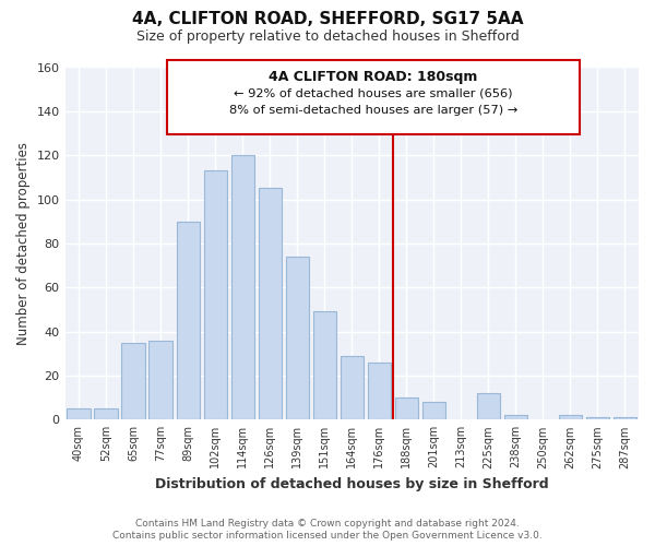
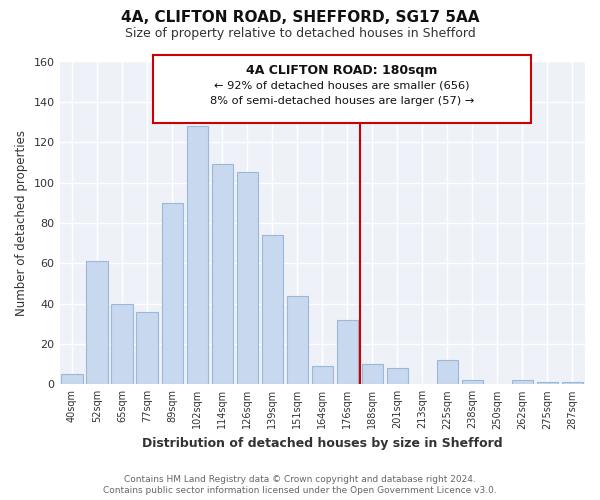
52sqm: 5 -> 61
65sqm: 35 -> 40
102sqm: 113 -> 128
114sqm: 120 -> 109
151sqm: 49 -> 44
164sqm: 29 -> 9
176sqm: 26 -> 32
